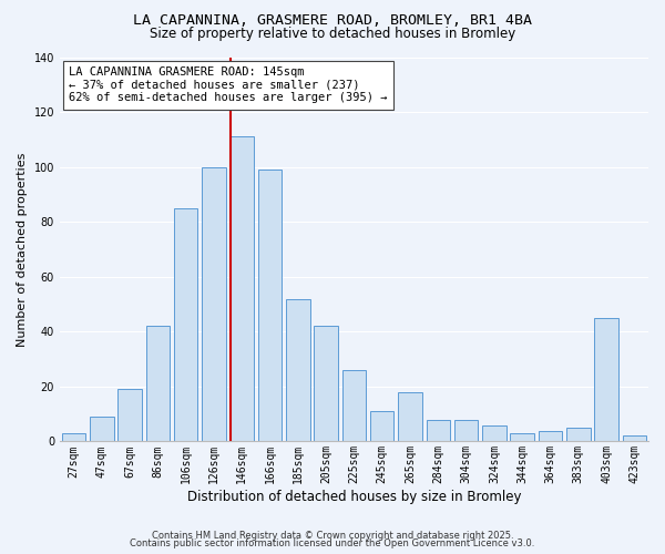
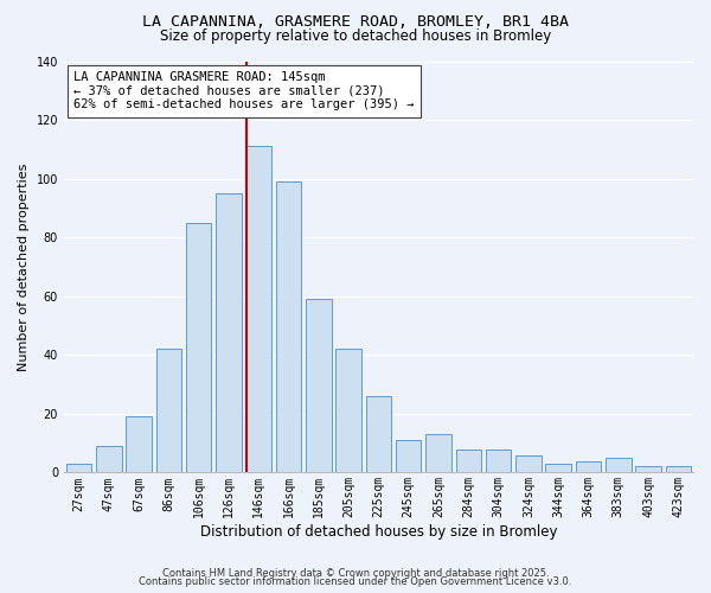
126sqm: 100 -> 95
185sqm: 52 -> 59
265sqm: 18 -> 13
403sqm: 45 -> 2
